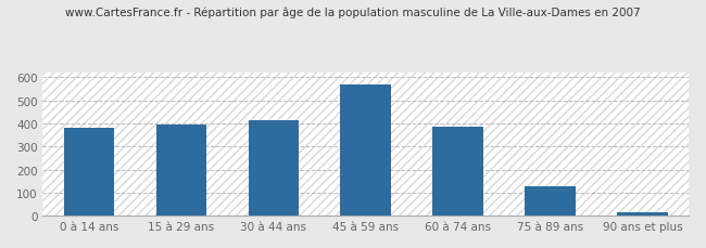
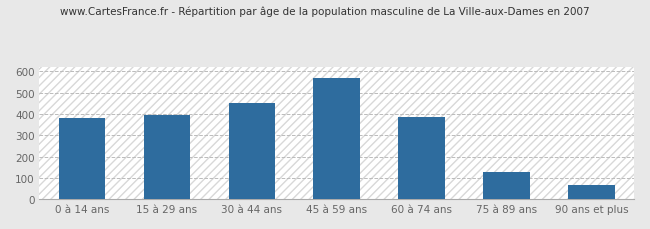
30 à 44 ans: 415 -> 450
90 ans et plus: 15 -> 65
